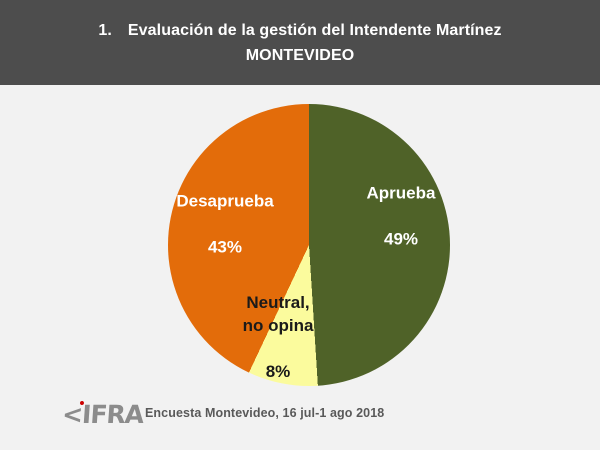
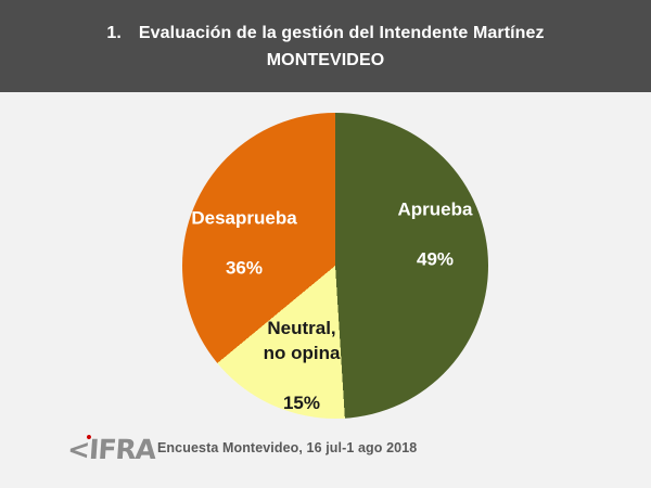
Neutral, no opina: 8% -> 15%
Desaprueba: 43% -> 36%
